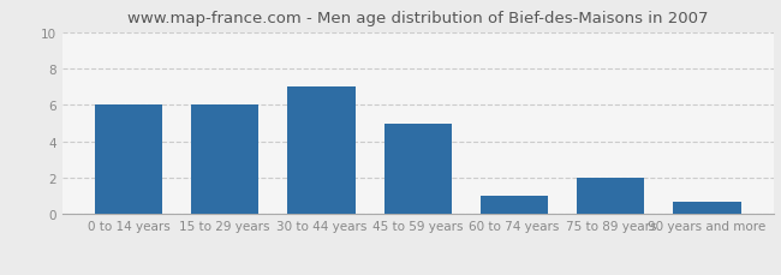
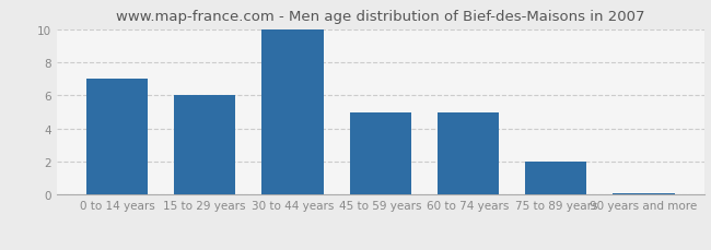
0 to 14 years: 6.0 -> 7.0
30 to 44 years: 7.0 -> 10.0
60 to 74 years: 1.0 -> 5.0
90 years and more: 0.7 -> 0.1
